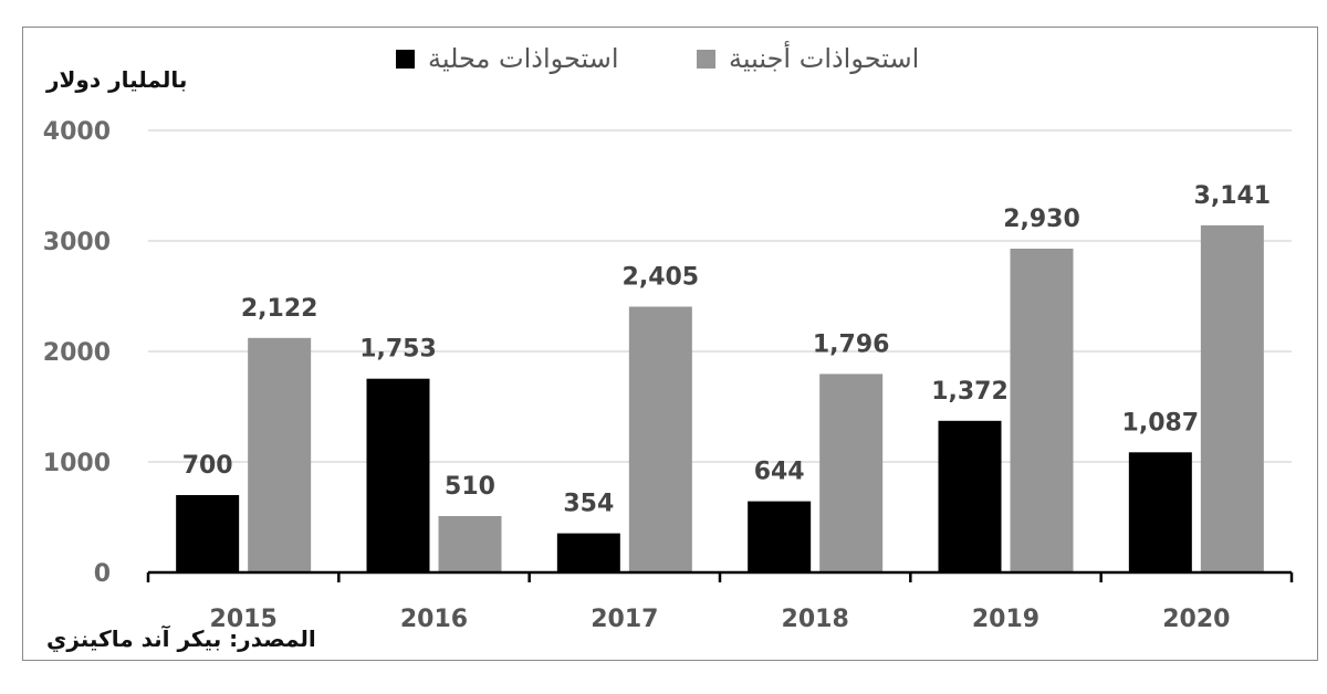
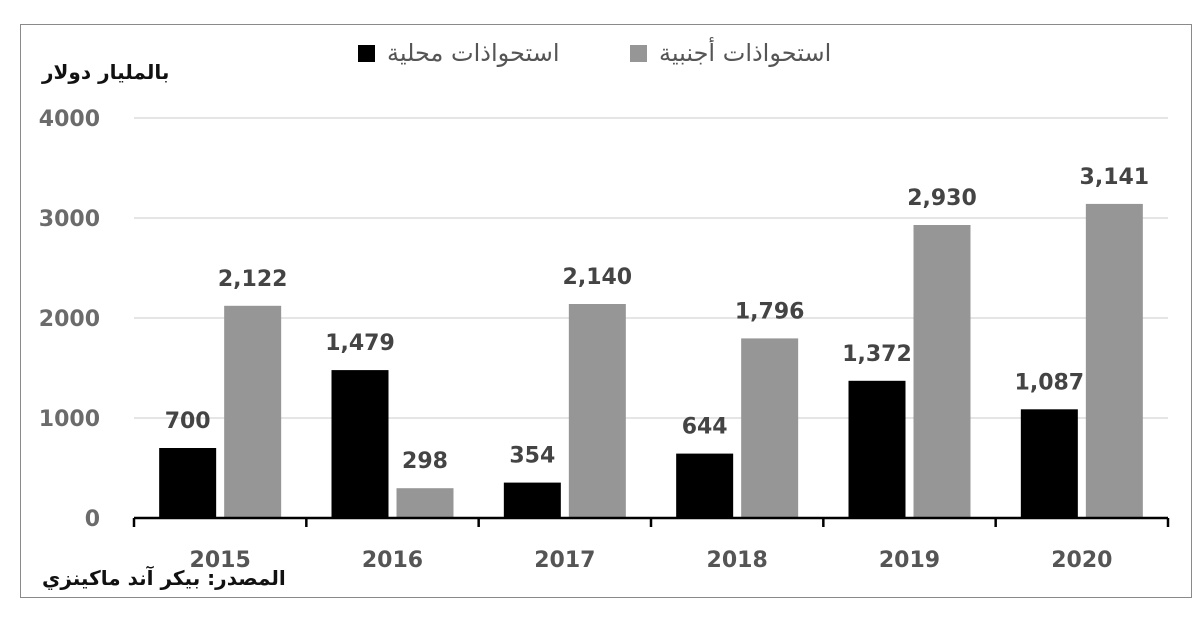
استحواذات محلية/2016: 1,753 -> 1,479
استحواذات أجنبية/2016: 510 -> 298
استحواذات أجنبية/2017: 2,405 -> 2,140
